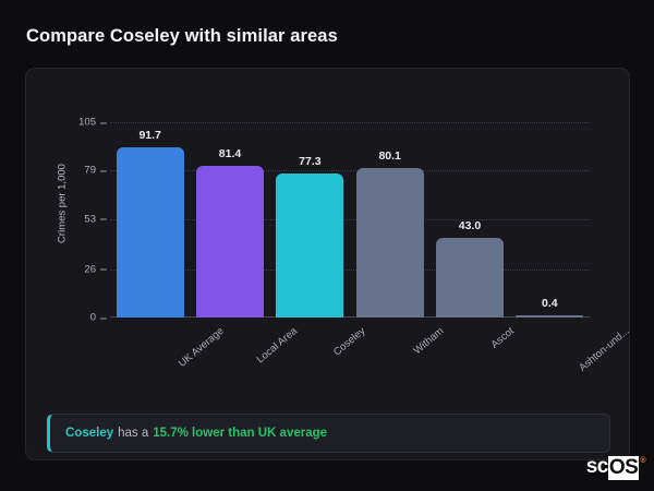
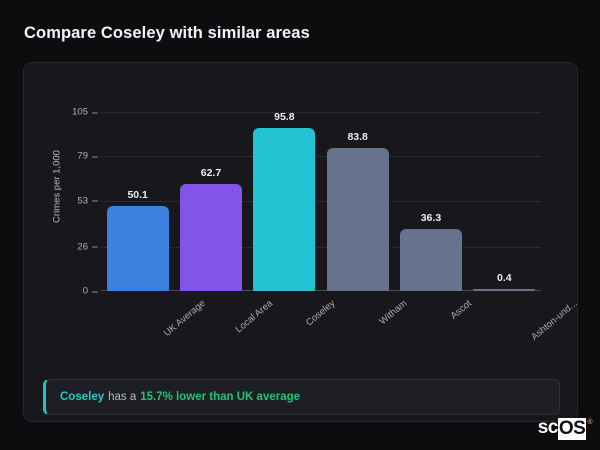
UK Average: 91.7 -> 50.1
Local Area: 81.4 -> 62.7
Coseley: 77.3 -> 95.8
Witham: 80.1 -> 83.8
Ascot: 43.0 -> 36.3
